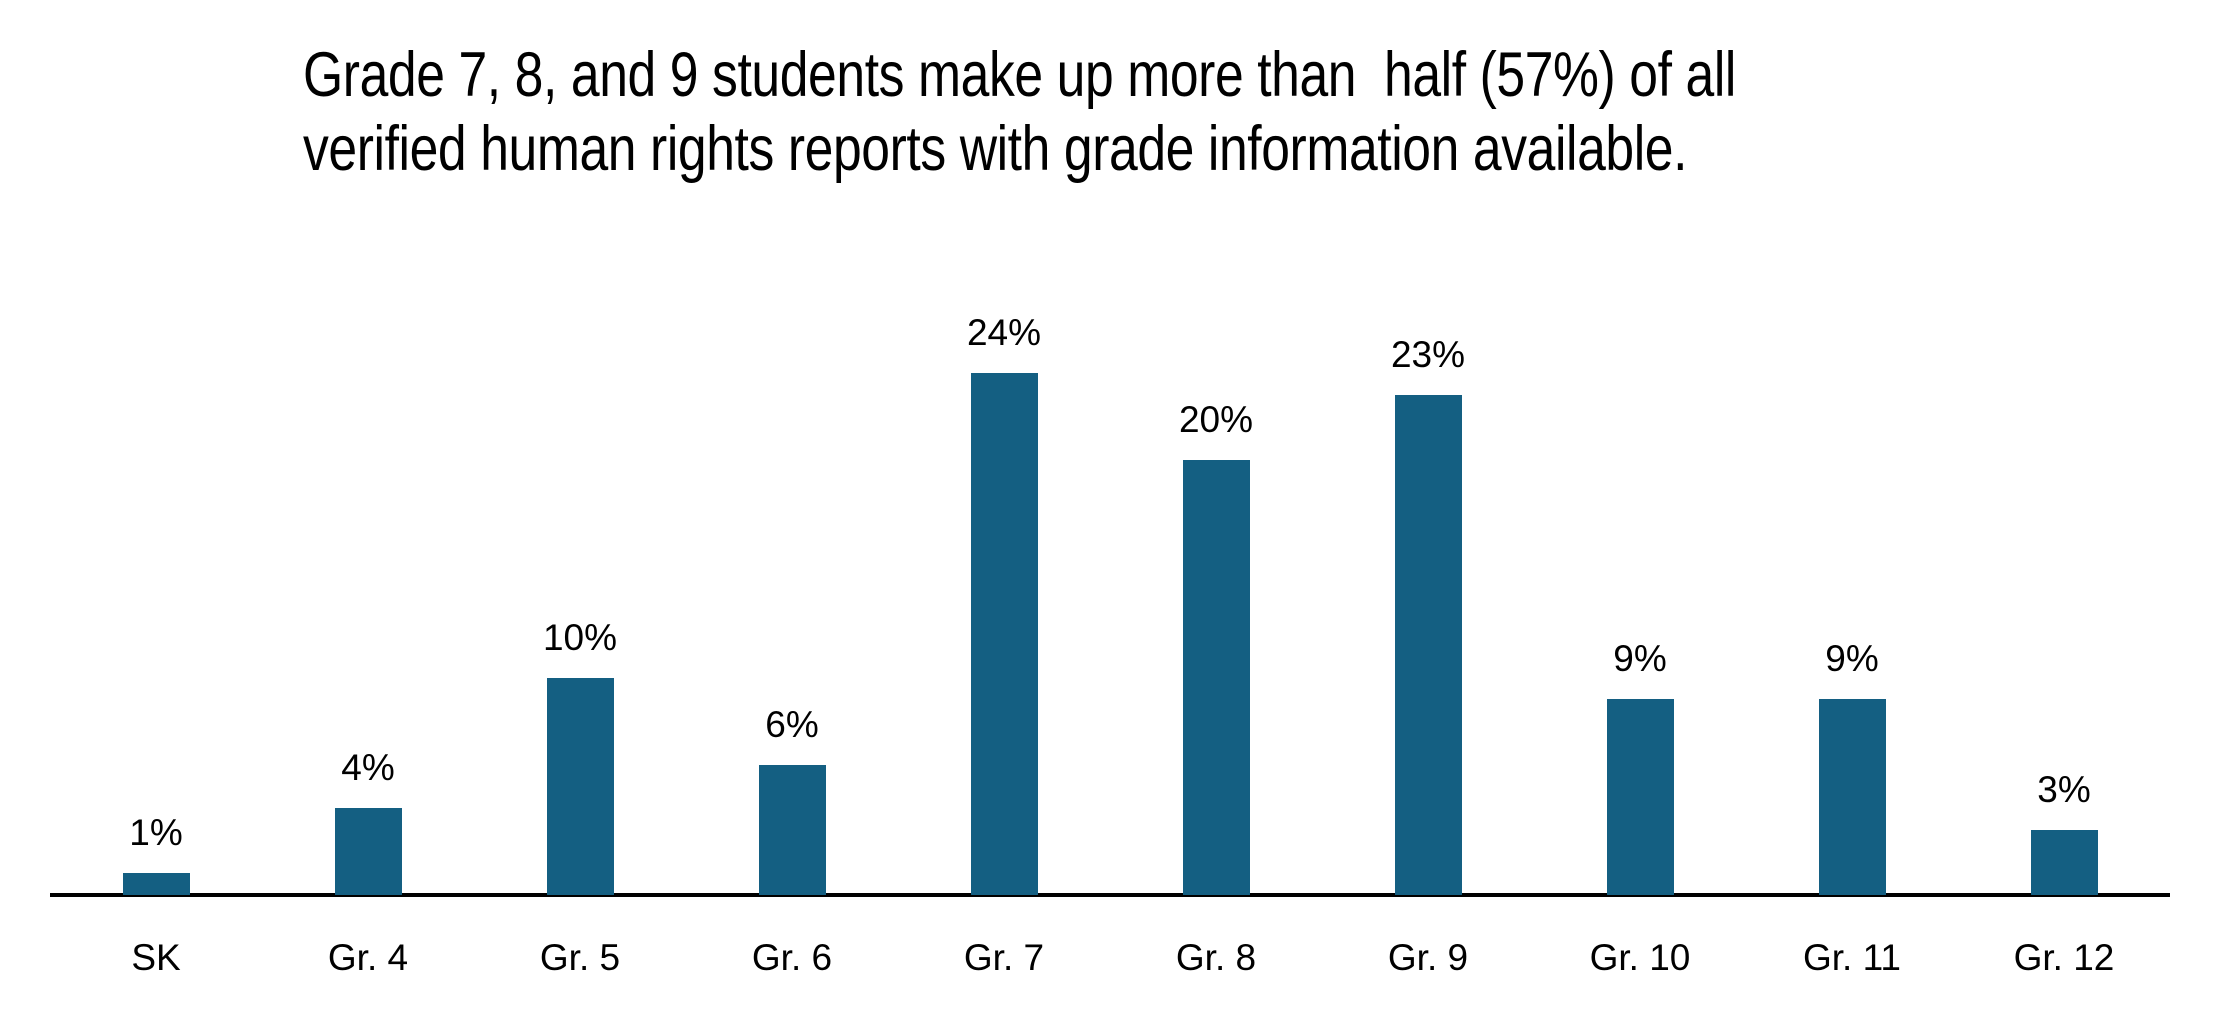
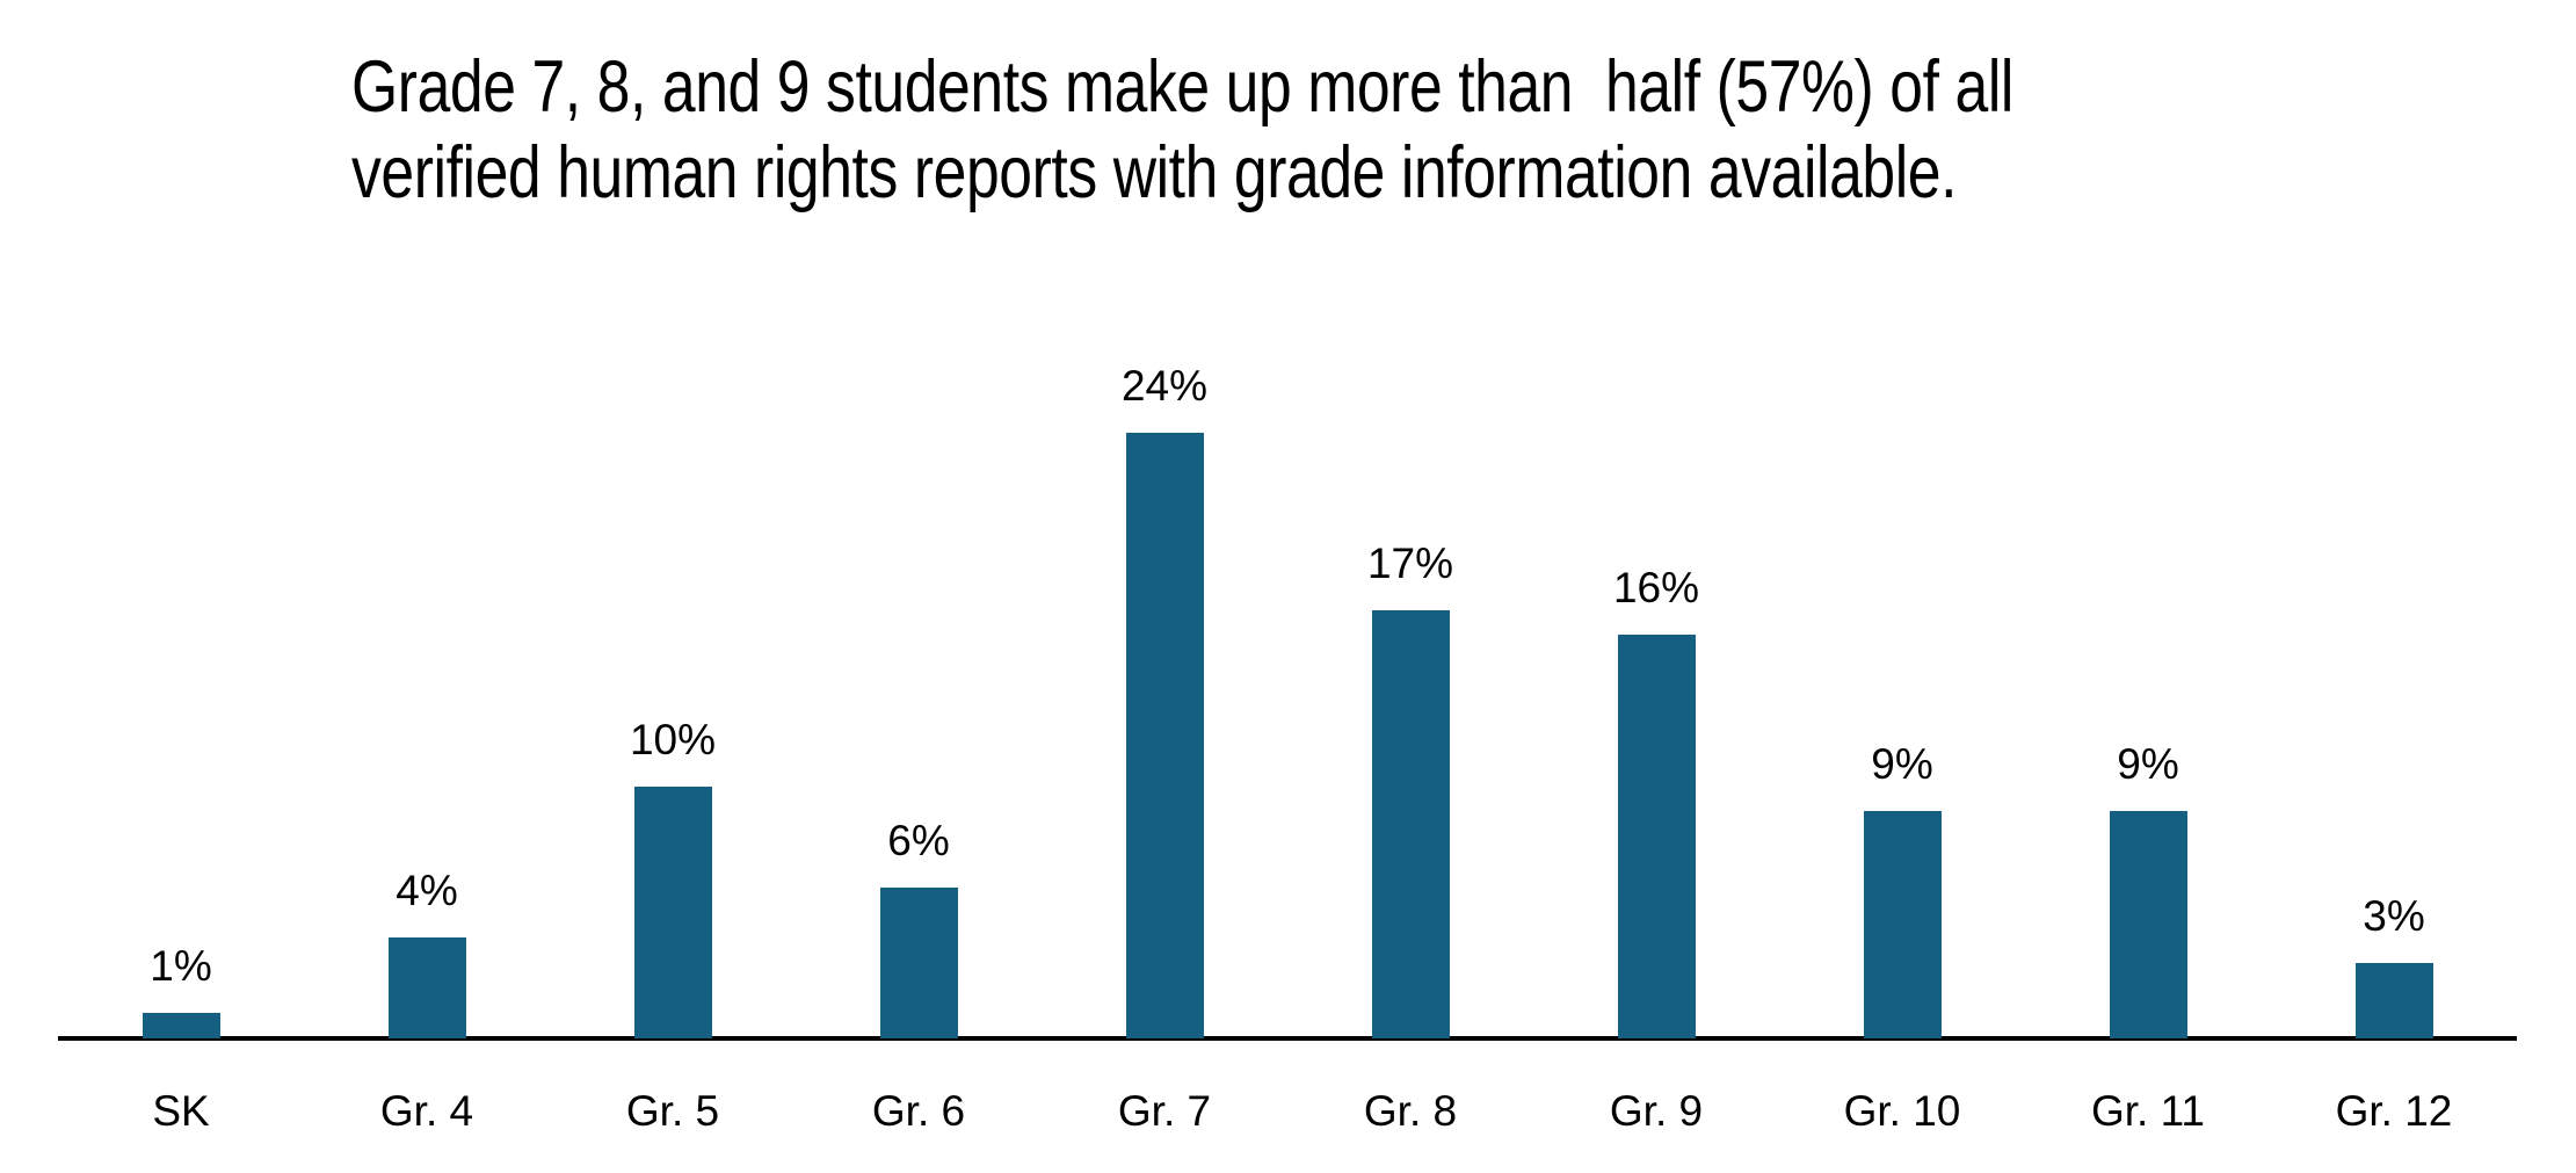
Gr. 8: 20% -> 17%
Gr. 9: 23% -> 16%
